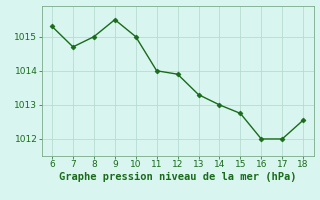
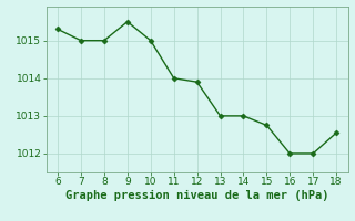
7: 1014.70 -> 1015.00
13: 1013.30 -> 1013.00
